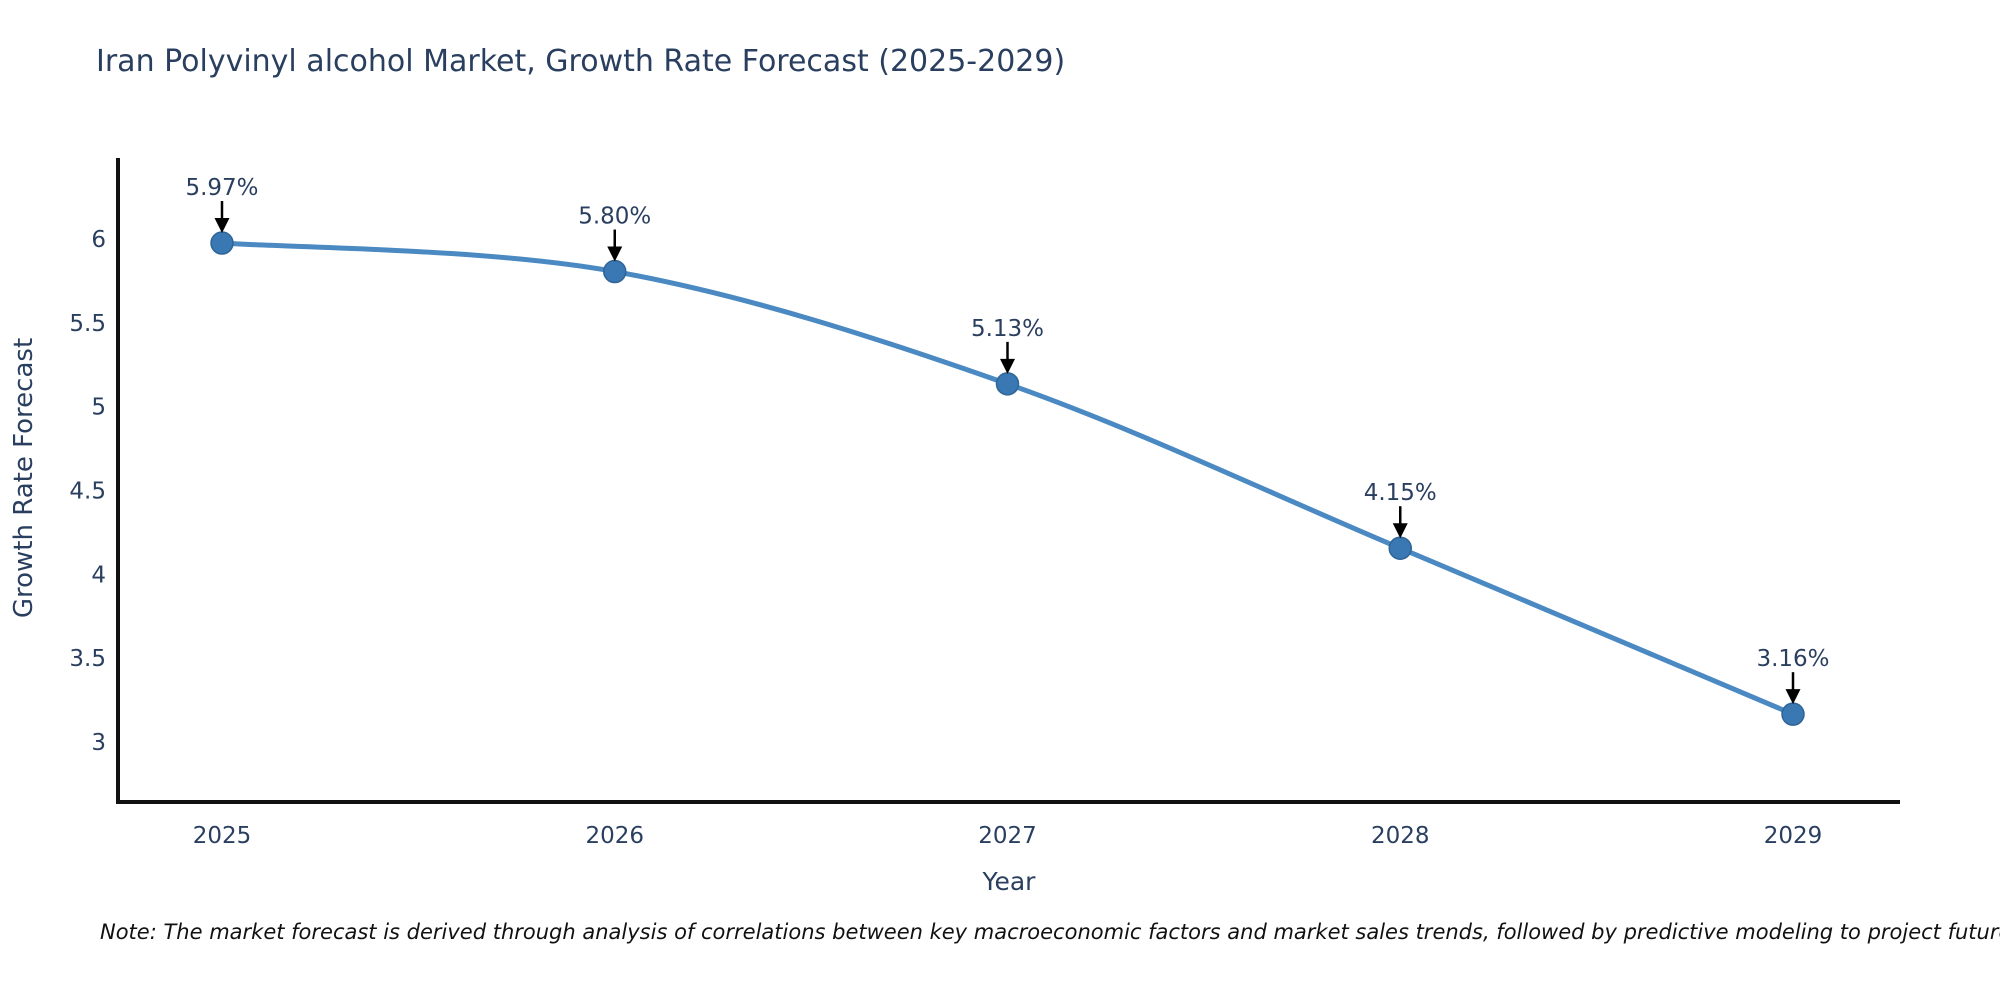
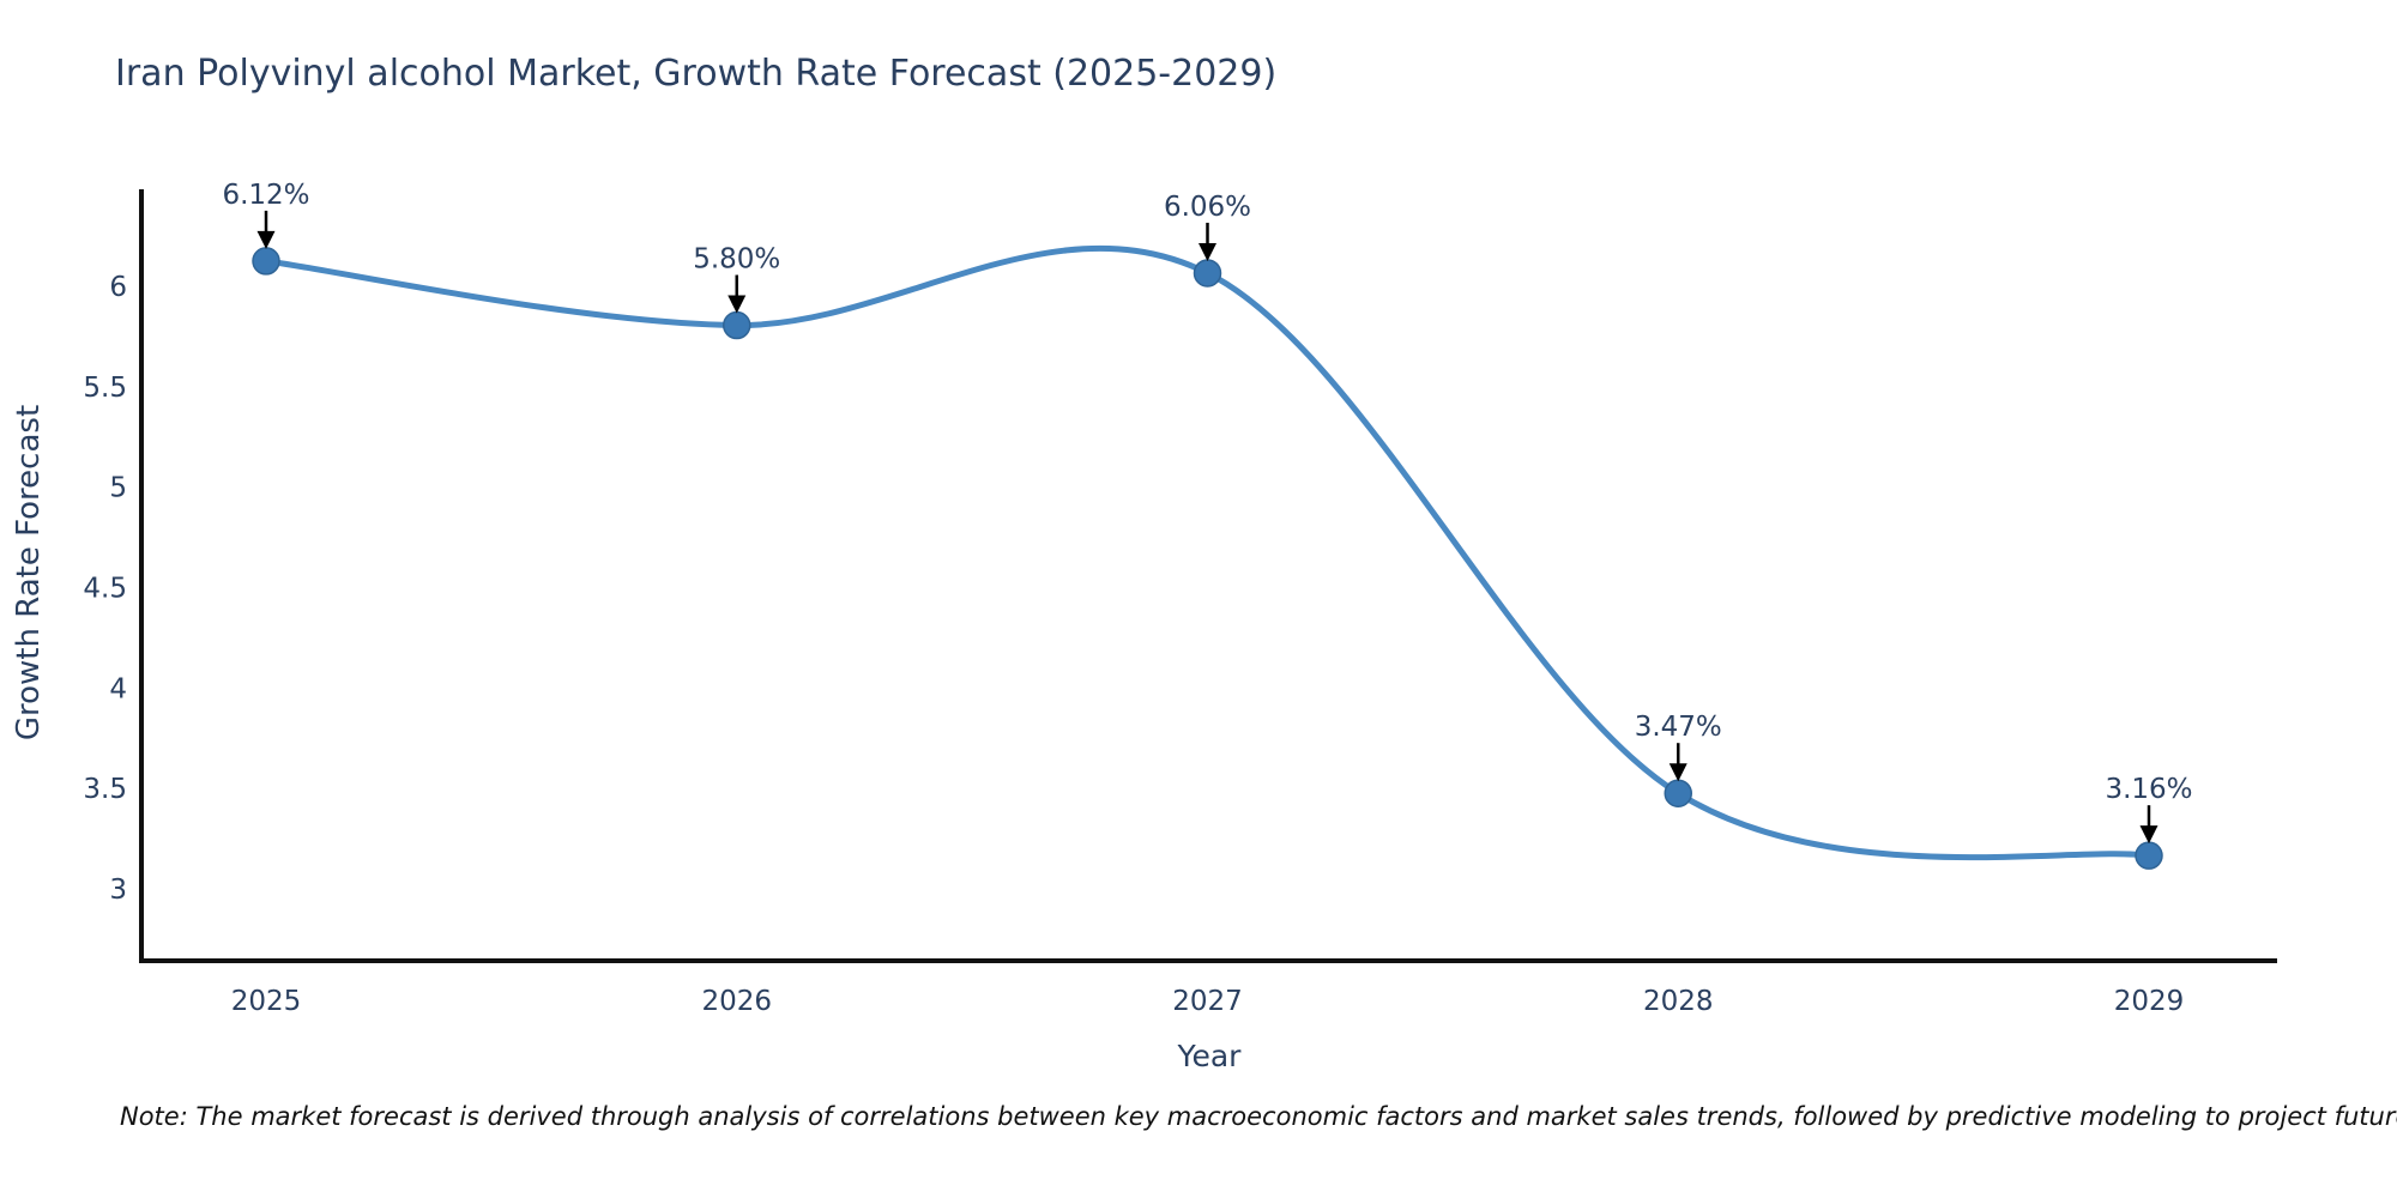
2025: 5.97% -> 6.12%
2027: 5.13% -> 6.06%
2028: 4.15% -> 3.47%
